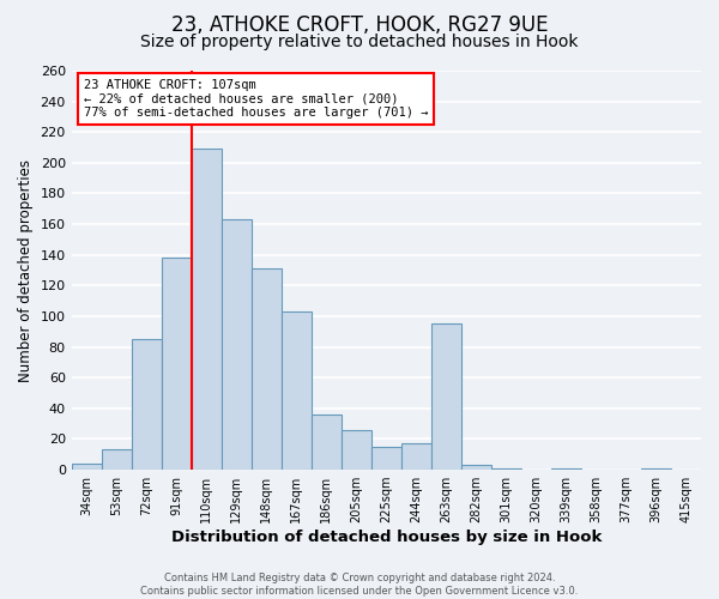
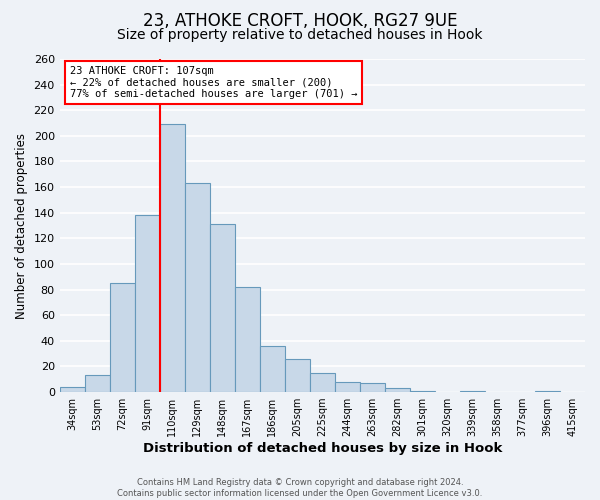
167sqm: 103 -> 82
244sqm: 17 -> 8
263sqm: 95 -> 7
